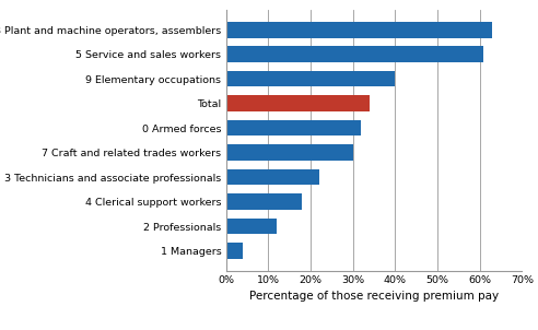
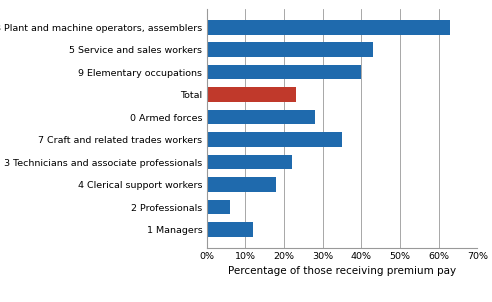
5 Service and sales workers: 61% -> 43%
Total: 34% -> 23%
0 Armed forces: 32% -> 28%
7 Craft and related trades workers: 30% -> 35%
2 Professionals: 12% -> 6%
1 Managers: 4% -> 12%
